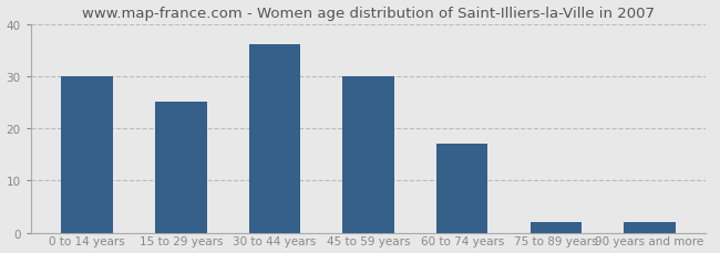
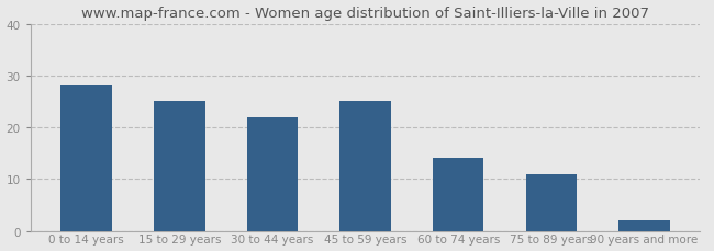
0 to 14 years: 30 -> 28
30 to 44 years: 36 -> 22
45 to 59 years: 30 -> 25
60 to 74 years: 17 -> 14
75 to 89 years: 2 -> 11
